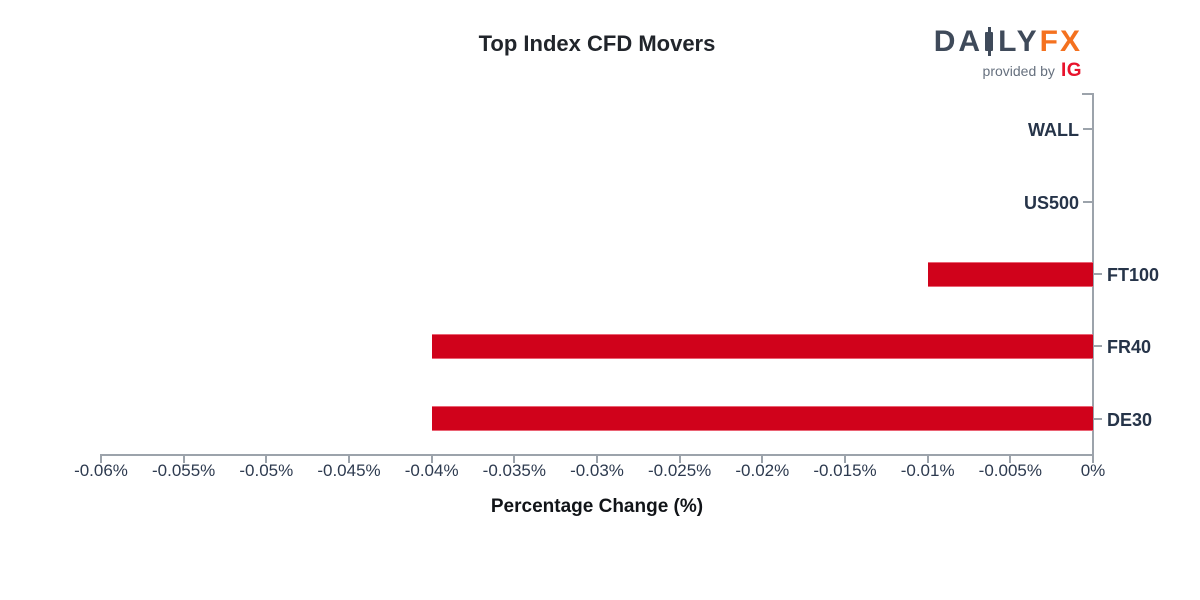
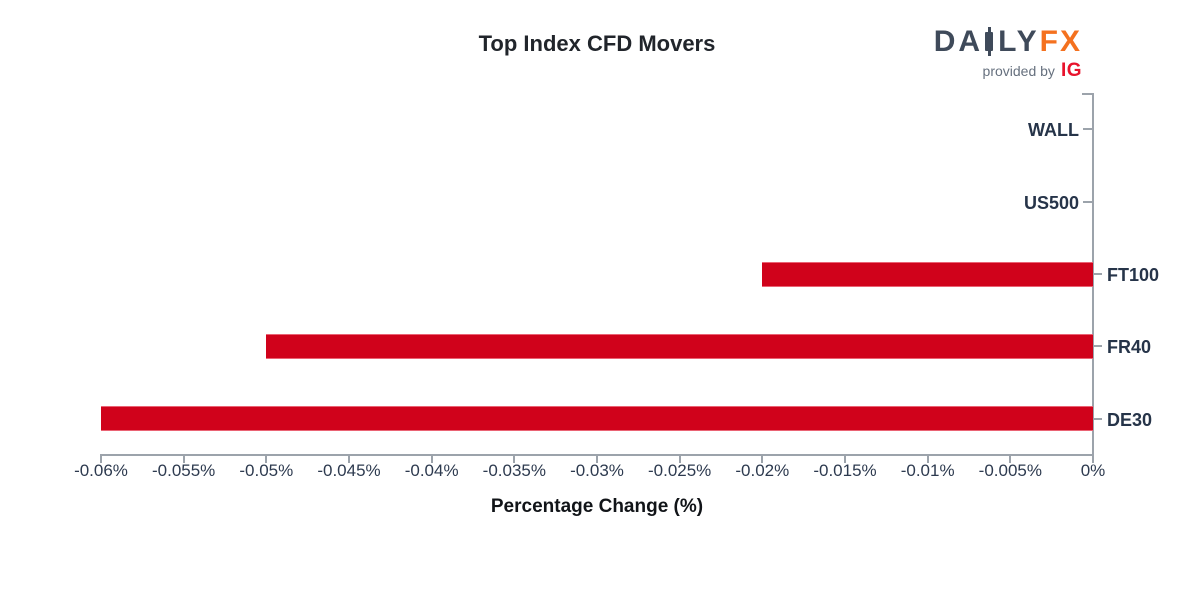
FT100: -0.01% -> -0.02%
FR40: -0.04% -> -0.05%
DE30: -0.04% -> -0.06%
